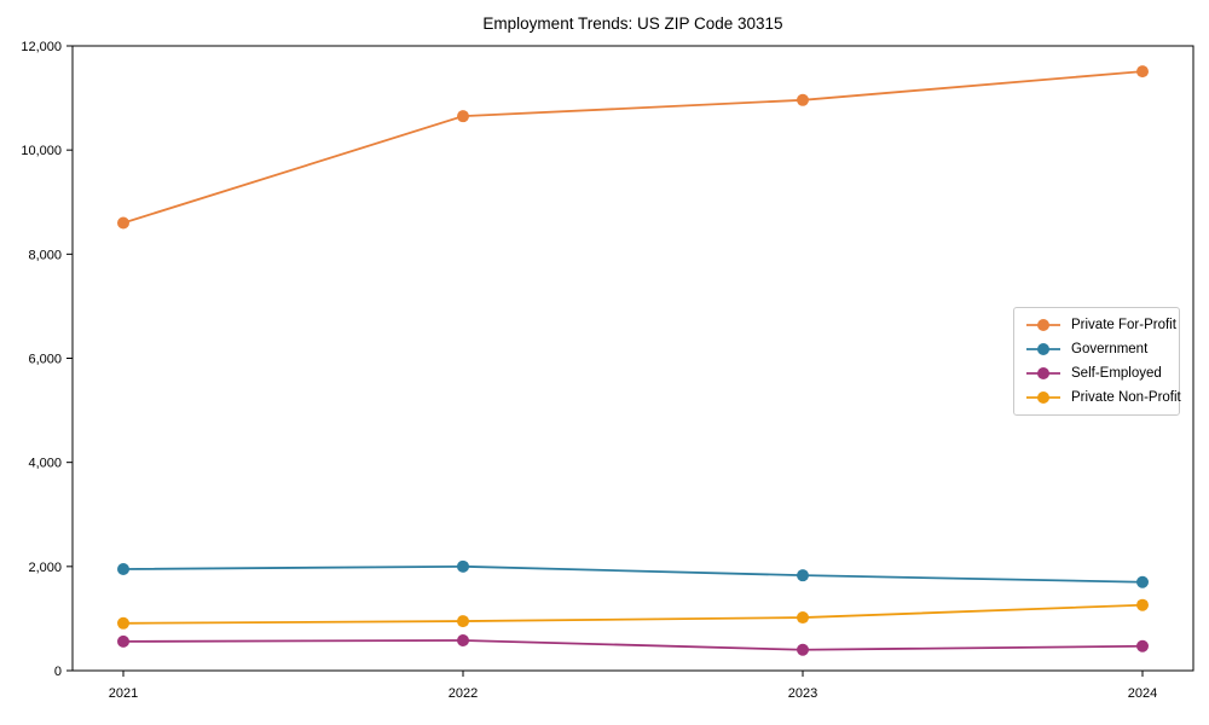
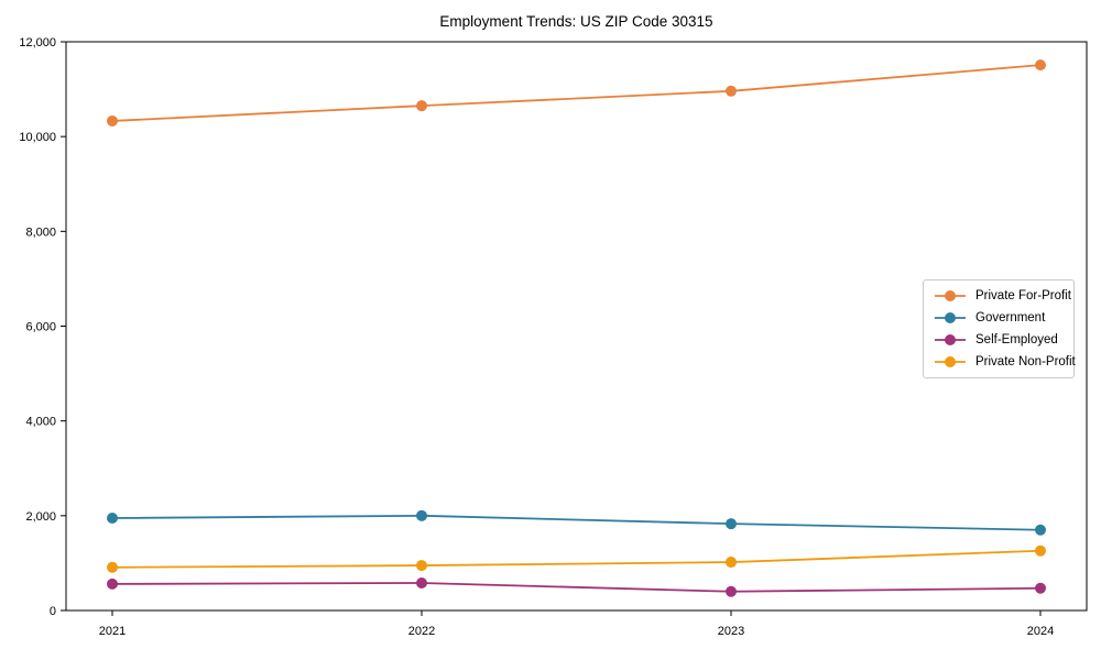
Private For-Profit/2021: 8600 -> 10300
